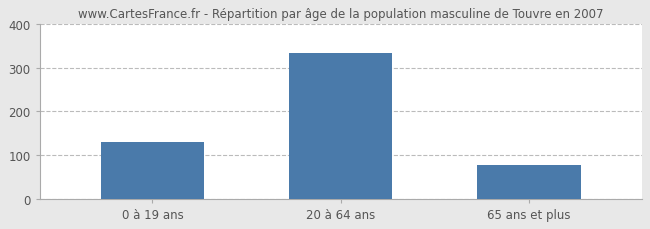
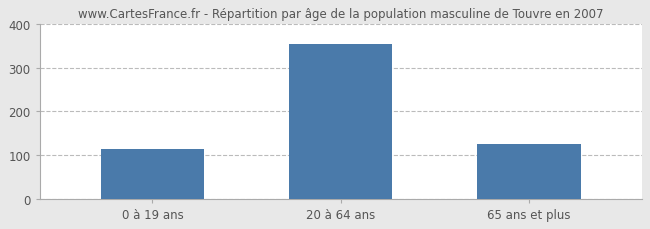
0 à 19 ans: 130 -> 115
20 à 64 ans: 335 -> 355
65 ans et plus: 78 -> 125
